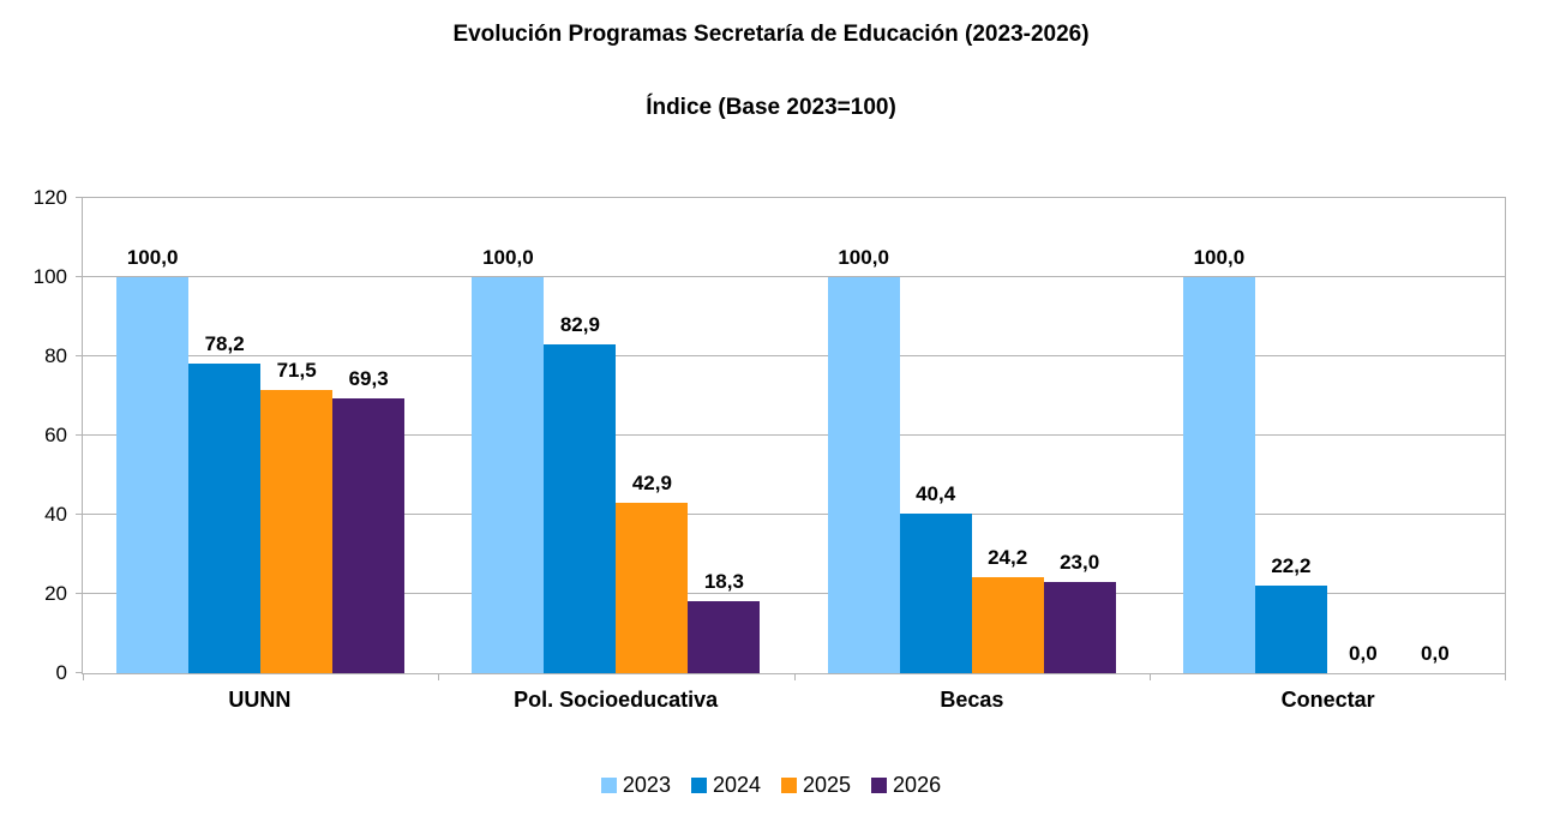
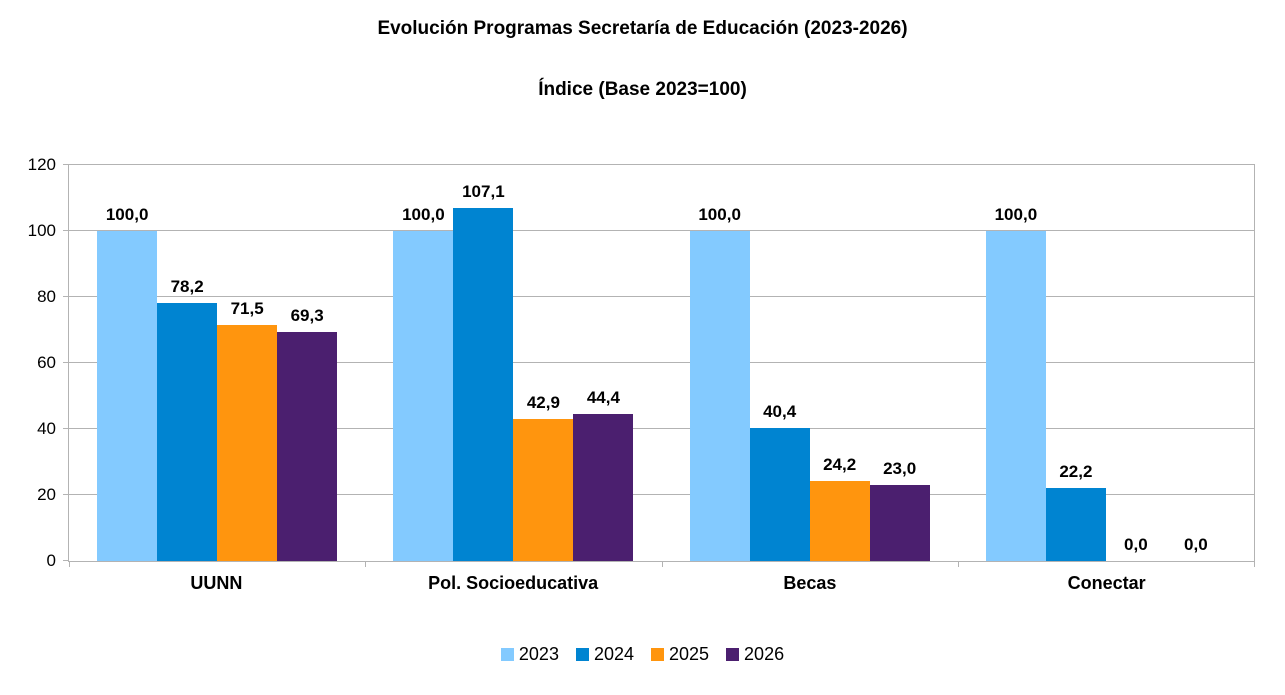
2024/Pol. Socioeducativa: 82,9 -> 107,1
2026/Pol. Socioeducativa: 18,3 -> 44,4
